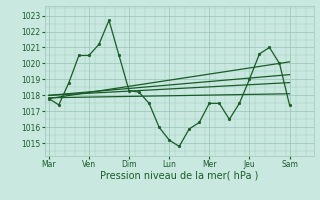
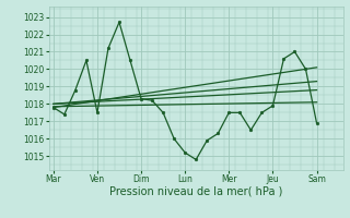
Ven: 1020.5 -> 1017.5
Jeu: 1019.0 -> 1017.9
Sam: 1017.4 -> 1016.9
